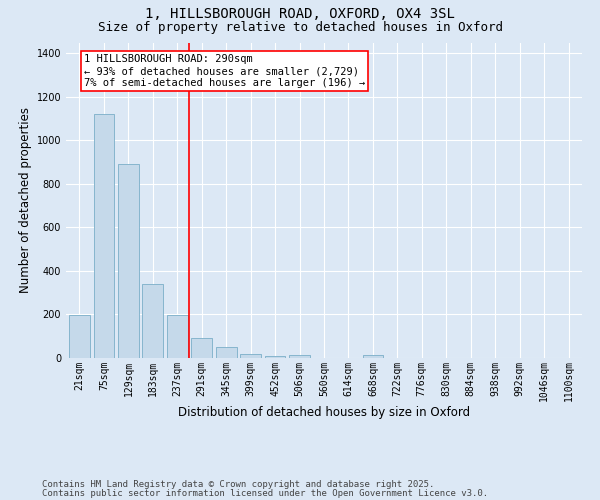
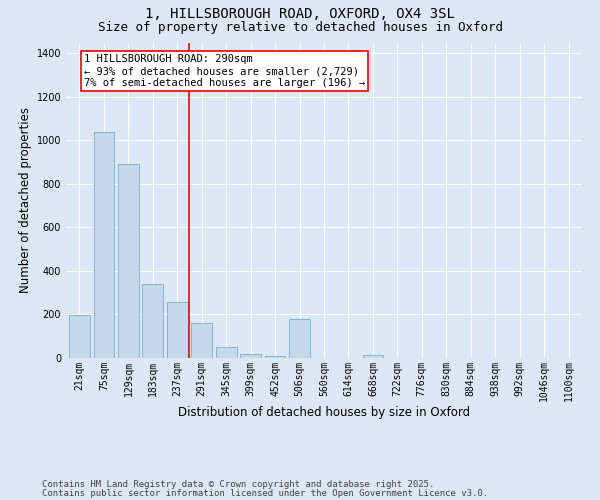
75sqm: 1120 -> 1040
237sqm: 197 -> 255
291sqm: 88 -> 160
506sqm: 10 -> 175
